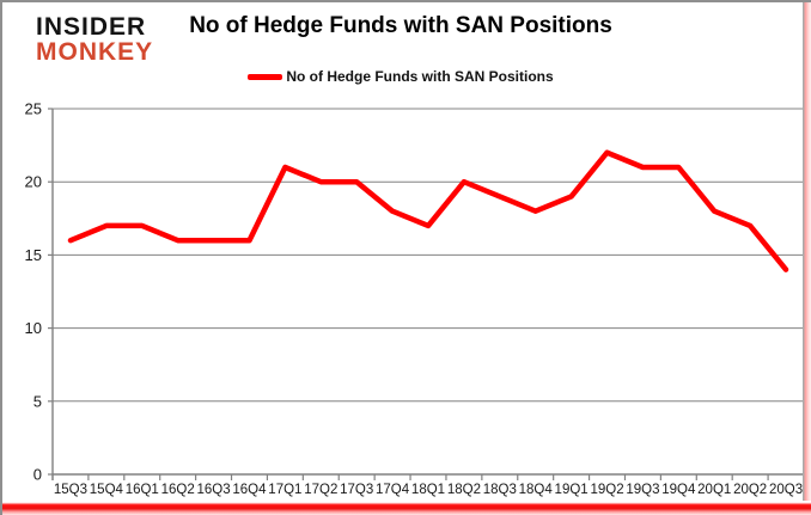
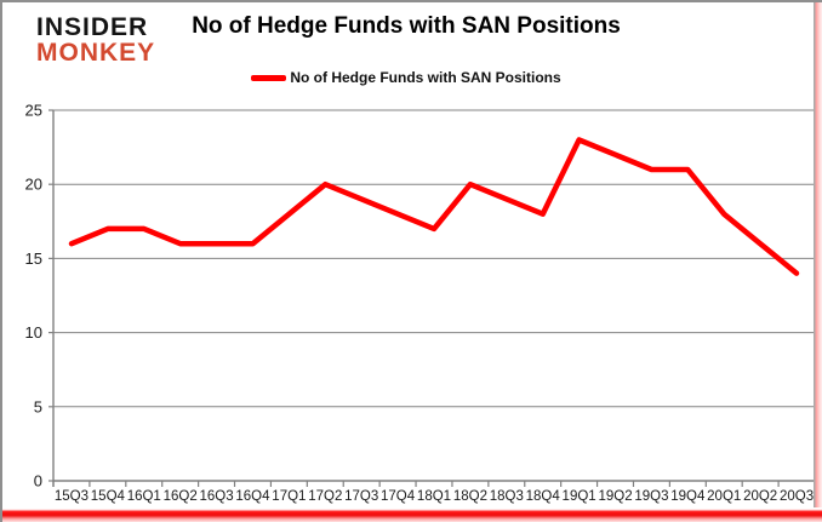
17Q1: 21 -> 18
17Q3: 20 -> 19
19Q1: 19 -> 23
20Q2: 17 -> 16
